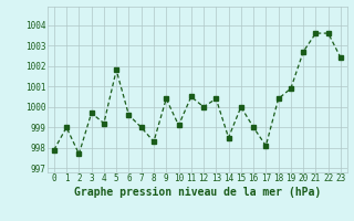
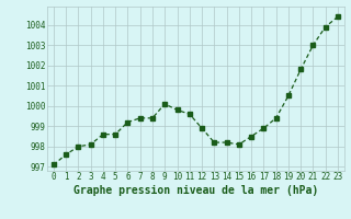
0: 997.9 -> 997.1
1: 999.0 -> 997.6
2: 997.7 -> 998.0
3: 999.7 -> 998.1
4: 999.2 -> 998.6
5: 1001.8 -> 998.6
6: 999.6 -> 999.2
7: 999.0 -> 999.4
8: 998.3 -> 999.4
9: 1000.4 -> 1000.1
10: 999.1 -> 999.8
11: 1000.5 -> 999.6
12: 1000.0 -> 998.9
13: 1000.4 -> 998.2
14: 998.5 -> 998.2
15: 1000.0 -> 998.1
16: 999.0 -> 998.5
17: 998.1 -> 998.9
18: 1000.4 -> 999.4
19: 1000.9 -> 1000.5
20: 1002.7 -> 1001.8
21: 1003.6 -> 1003.0
22: 1003.6 -> 1003.9
23: 1002.4 -> 1004.4
